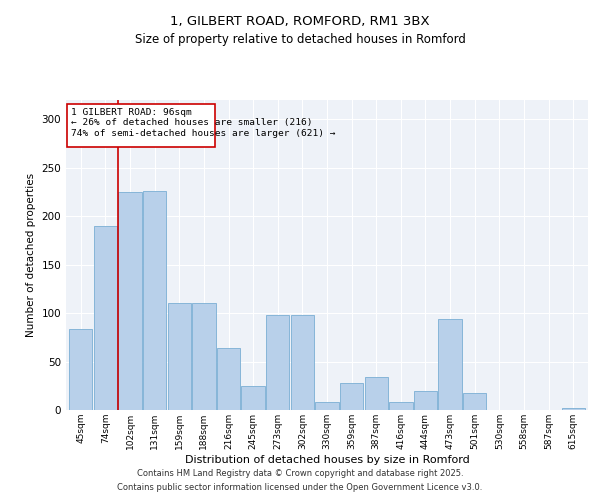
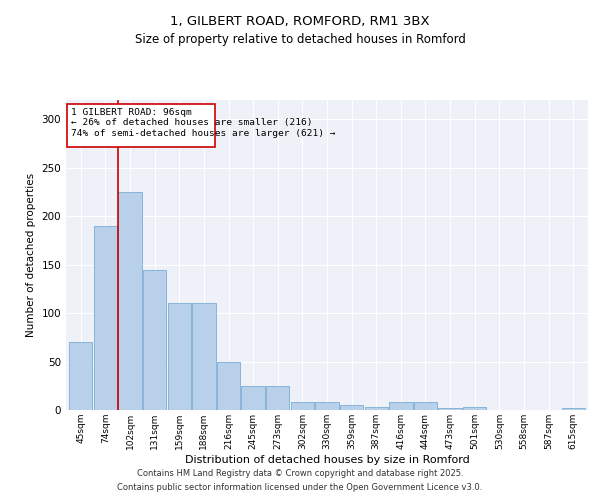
45sqm: 84 -> 70
131sqm: 226 -> 145
216sqm: 64 -> 50
273sqm: 98 -> 25
302sqm: 98 -> 8
359sqm: 28 -> 5
387sqm: 34 -> 3
444sqm: 20 -> 8
473sqm: 94 -> 2
501sqm: 18 -> 3
